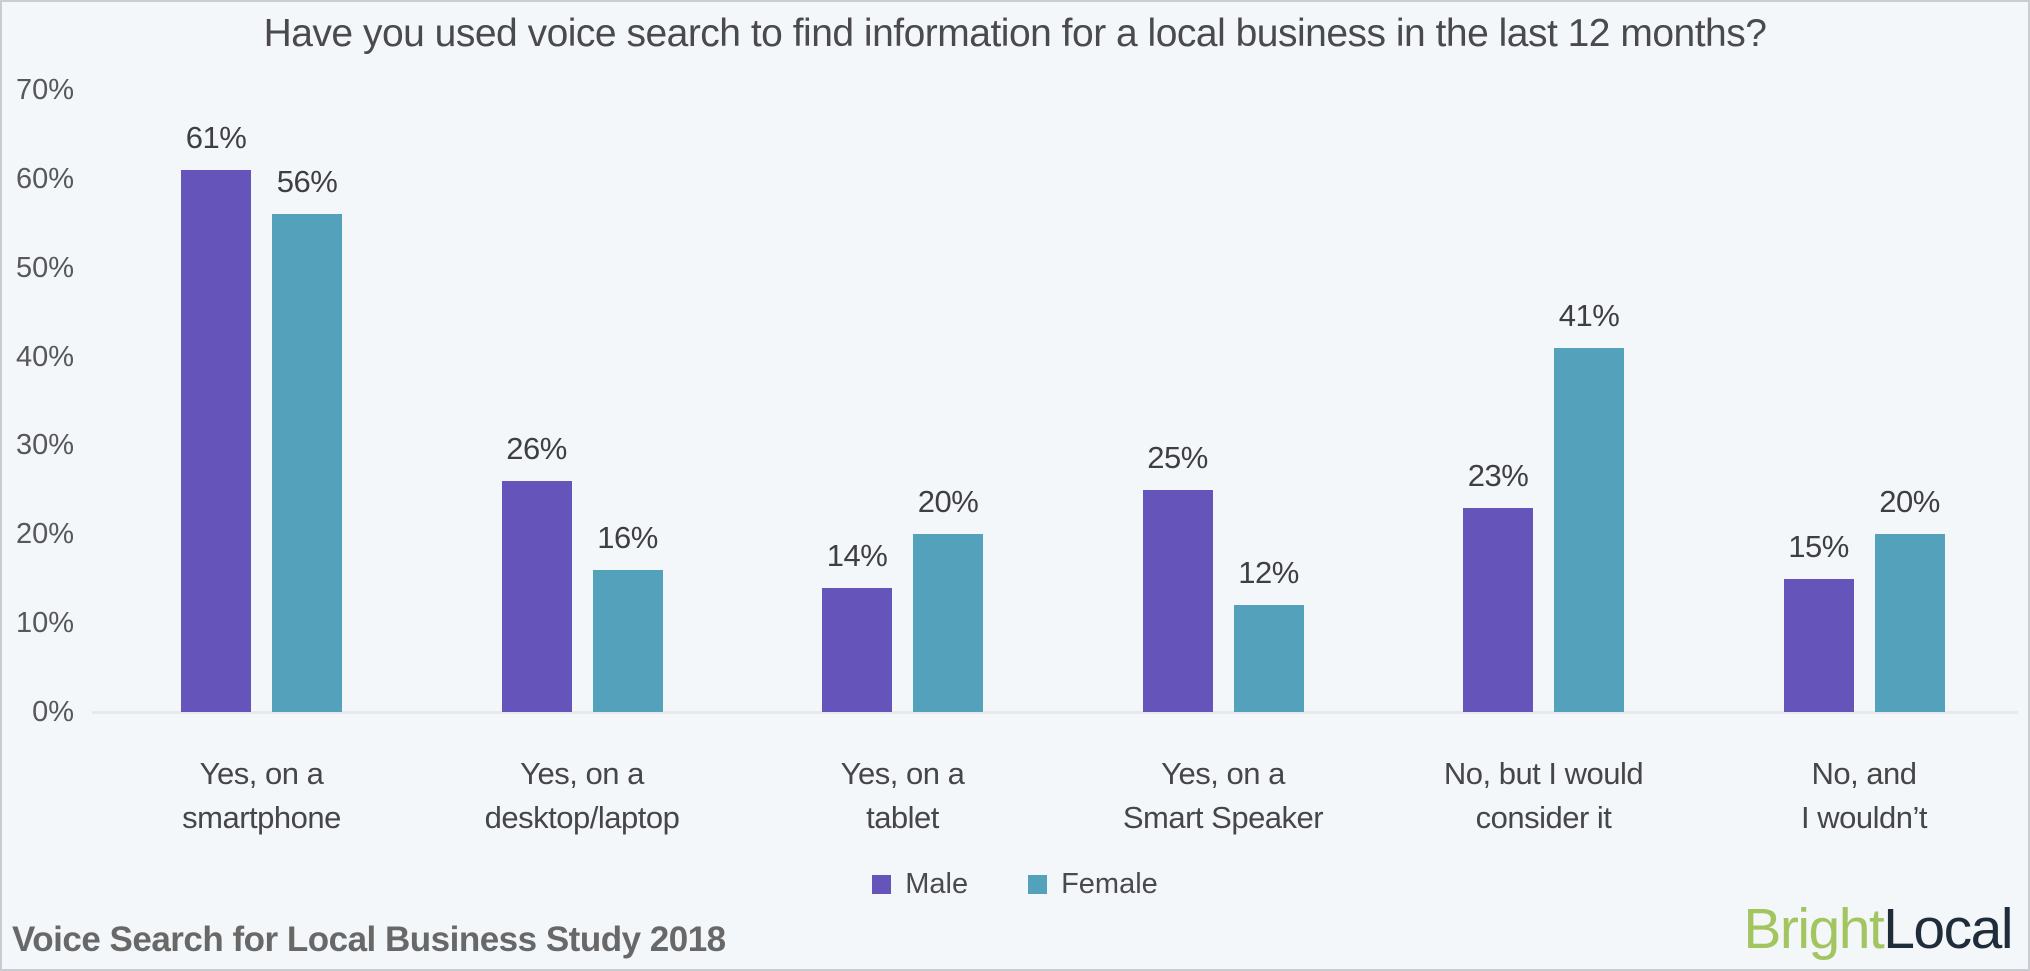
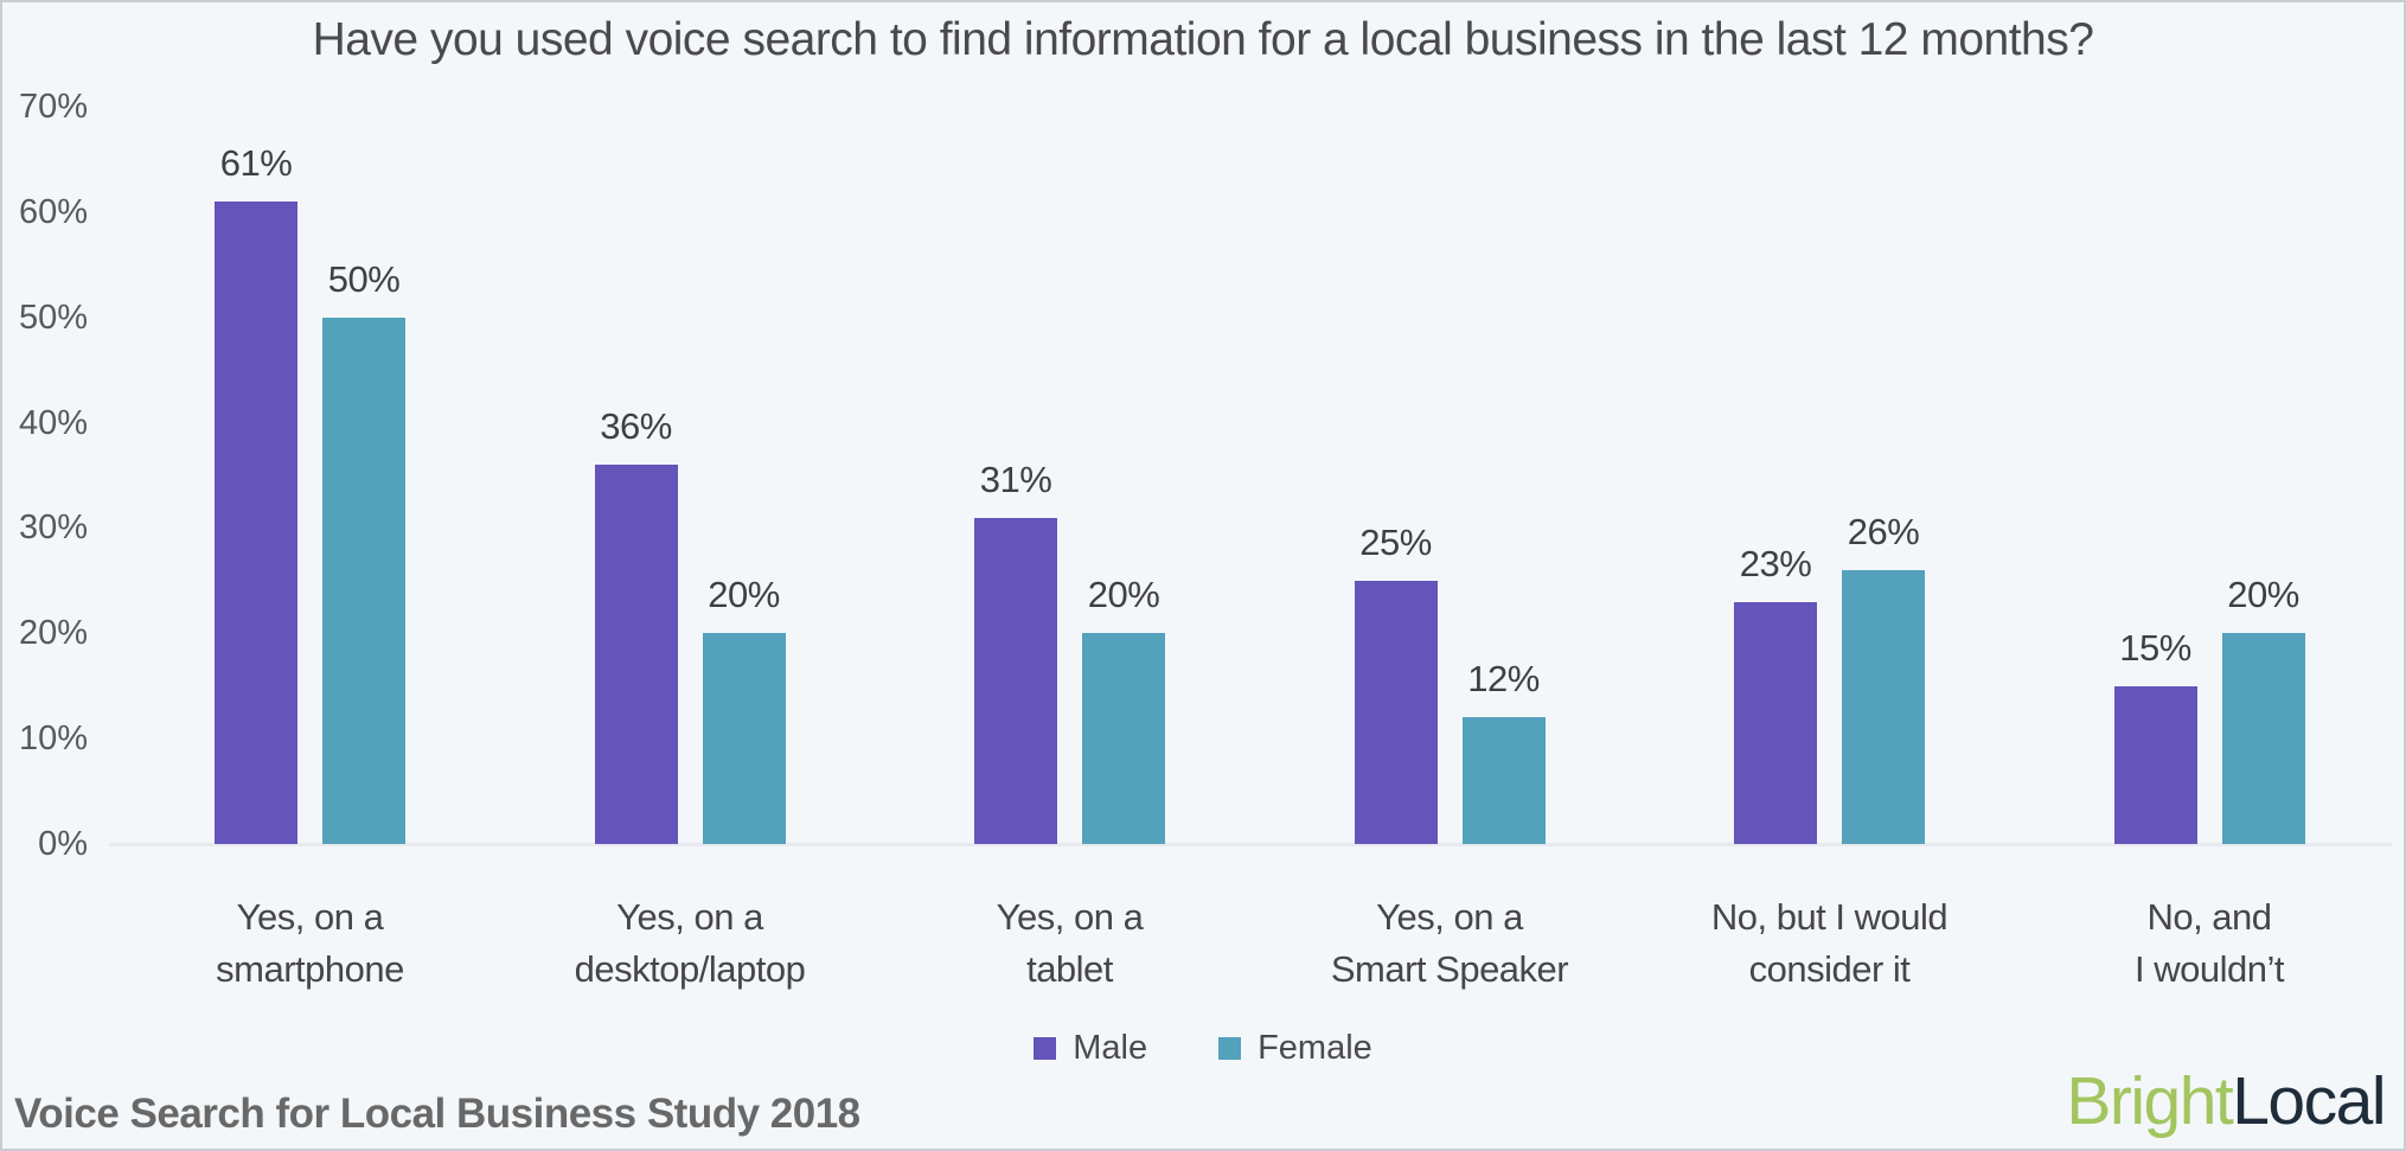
Female/Yes, on a smartphone: 56% -> 50%
Male/Yes, on a desktop/laptop: 26% -> 36%
Female/Yes, on a desktop/laptop: 16% -> 20%
Male/Yes, on a tablet: 14% -> 31%
Female/No, but I would consider it: 41% -> 26%
